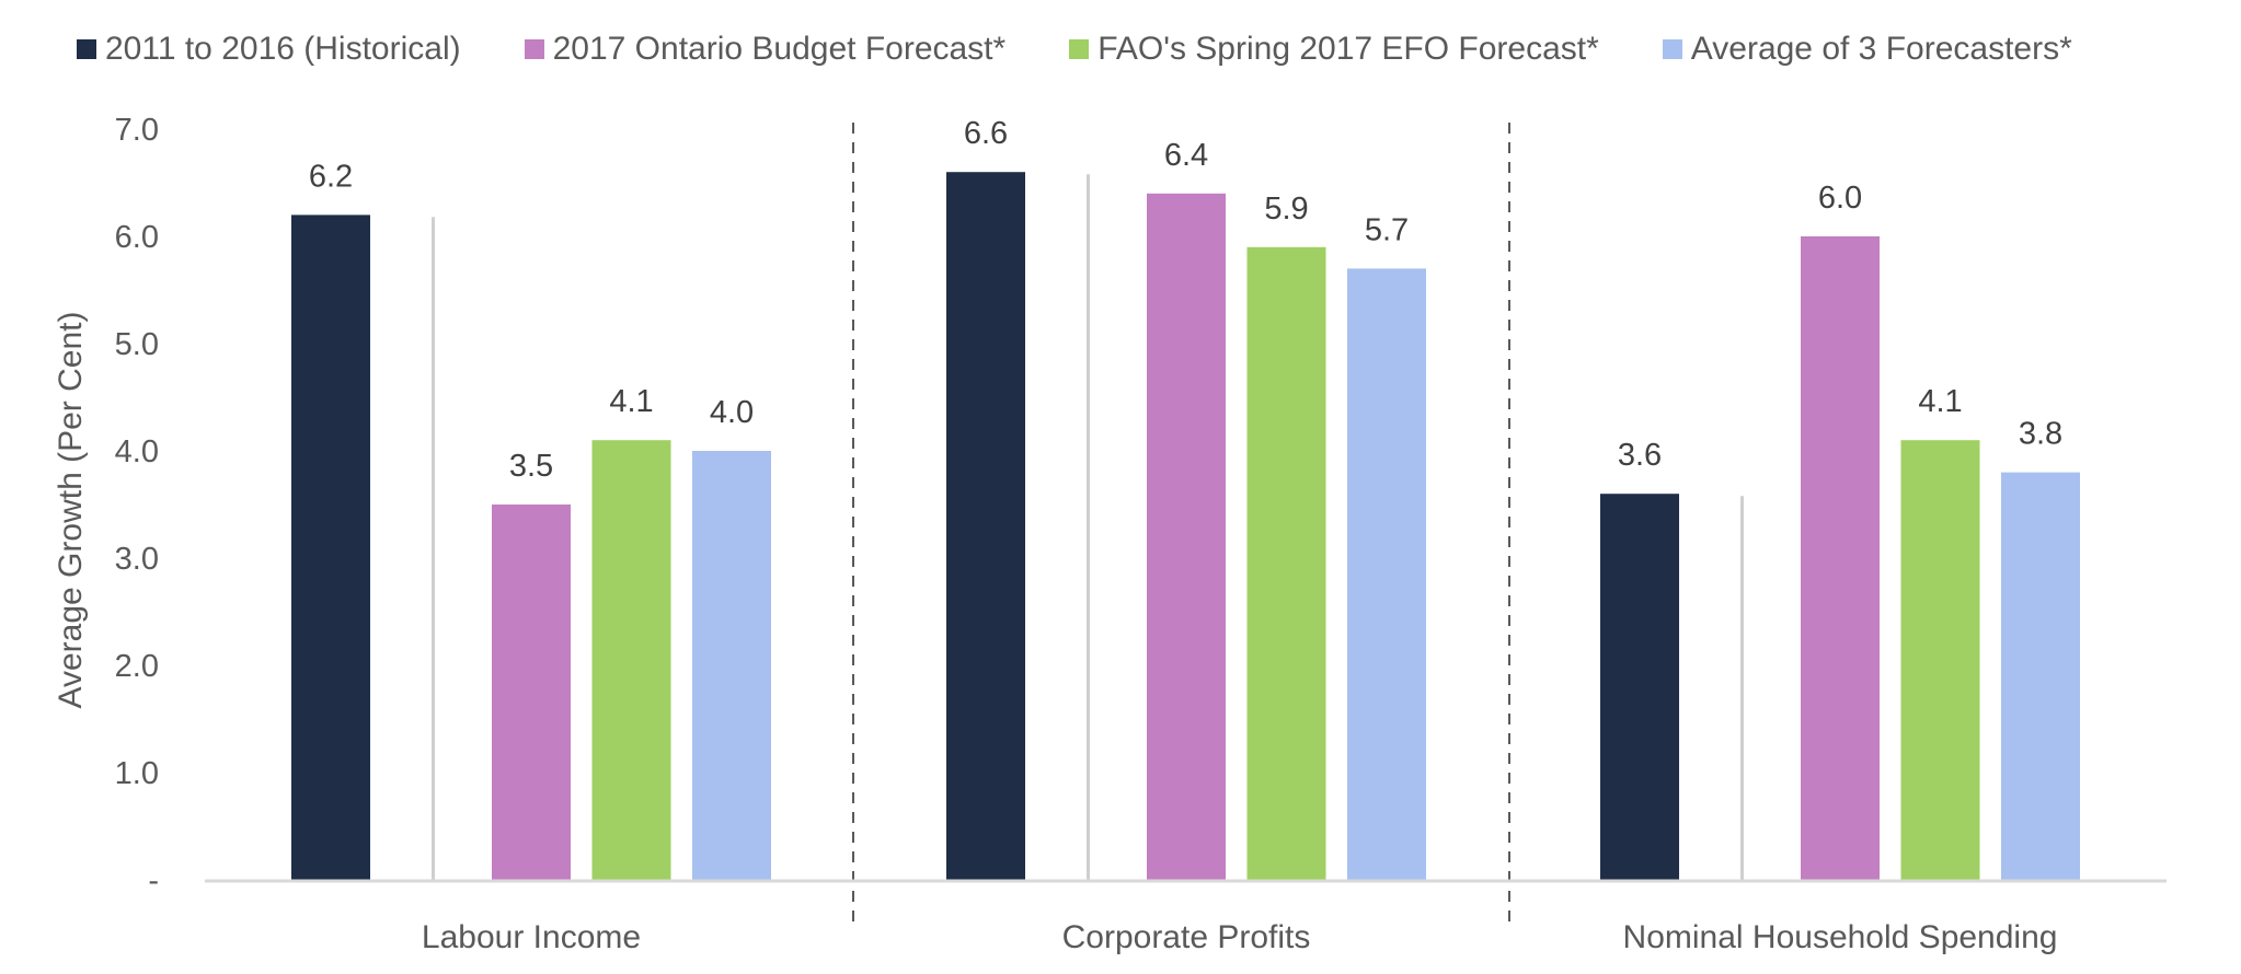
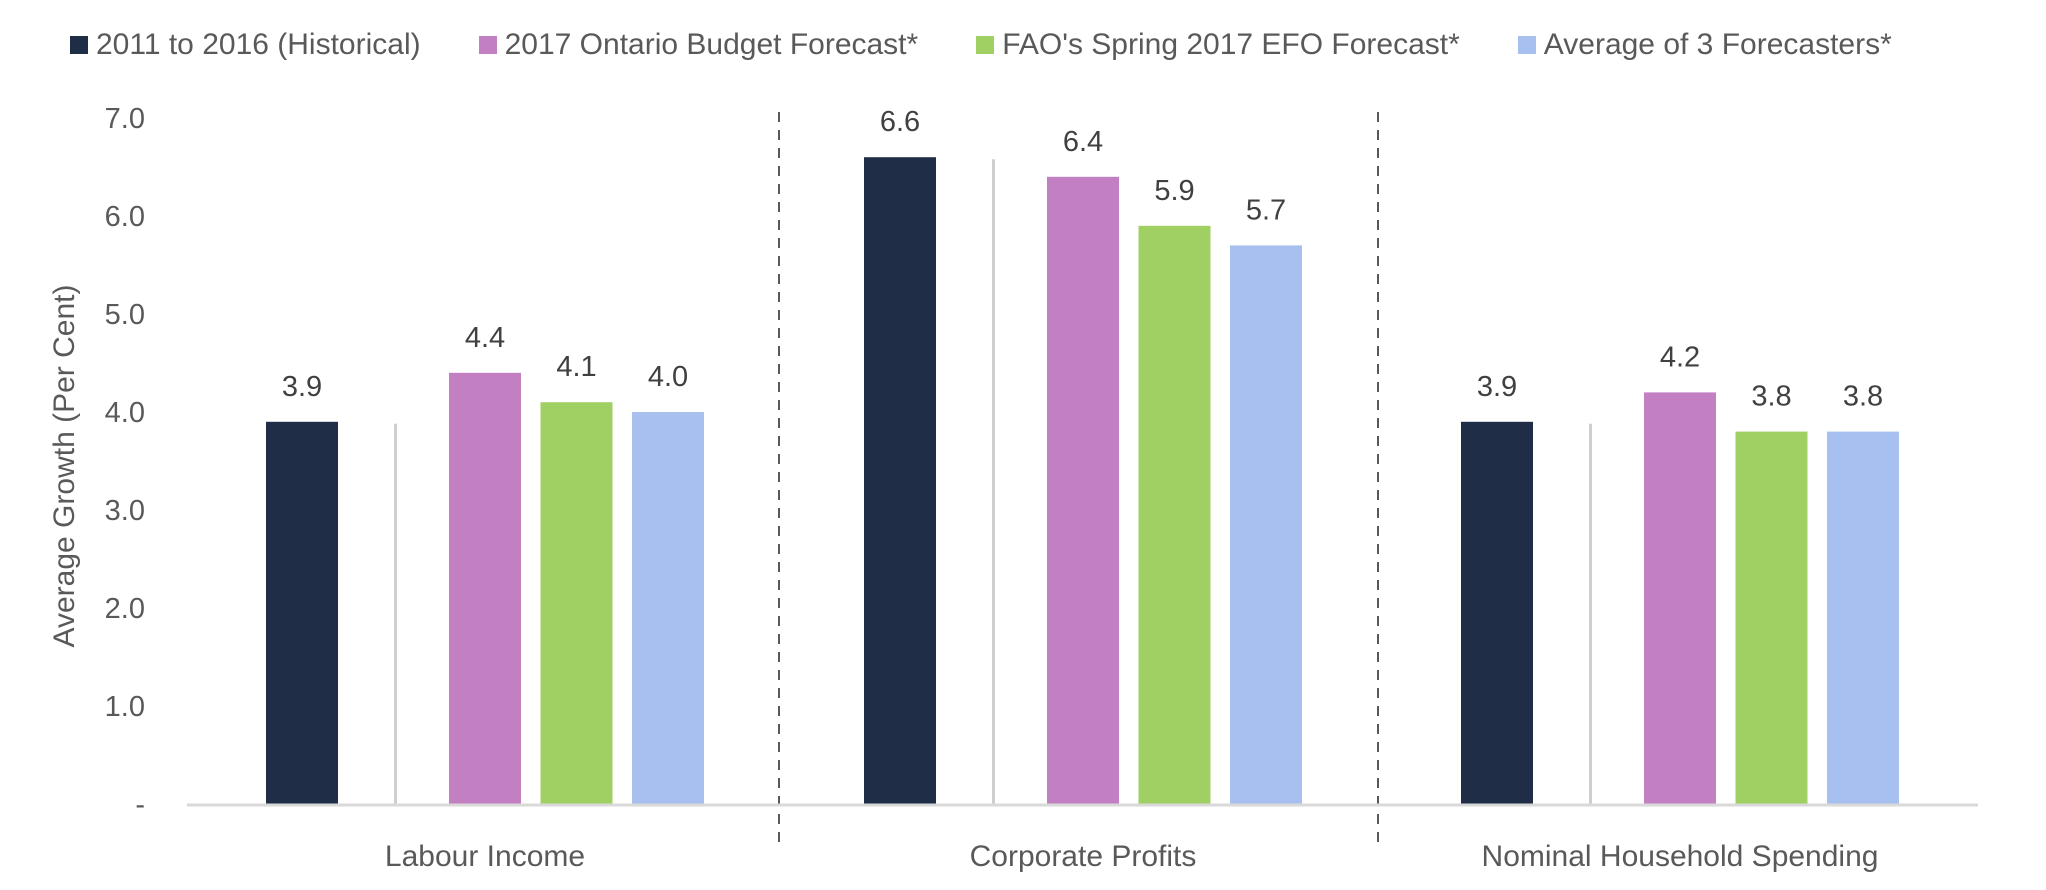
2011 to 2016 (Historical)/Labour Income: 6.2 -> 3.9
2017 Ontario Budget Forecast*/Labour Income: 3.5 -> 4.4
2011 to 2016 (Historical)/Nominal Household Spending: 3.6 -> 3.9
2017 Ontario Budget Forecast*/Nominal Household Spending: 6.0 -> 4.2
FAO's Spring 2017 EFO Forecast*/Nominal Household Spending: 4.1 -> 3.8
